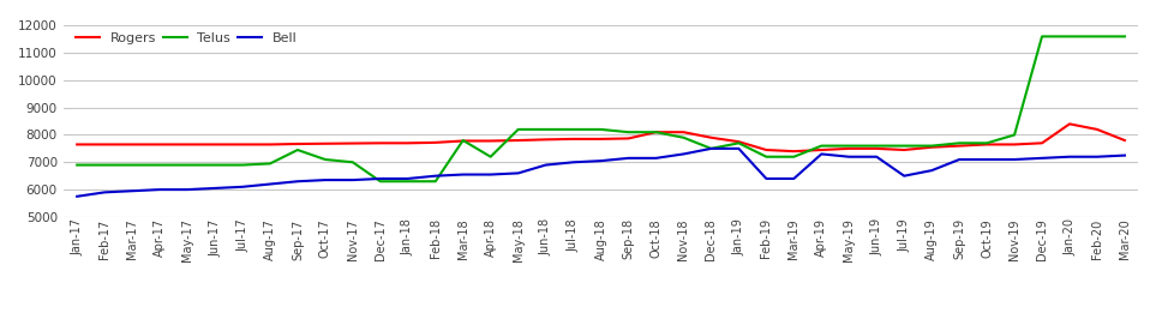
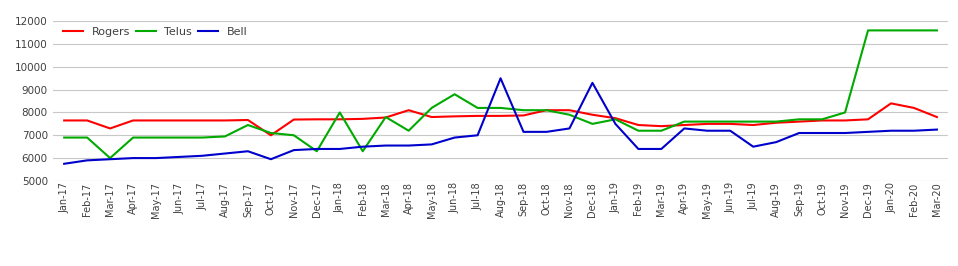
Rogers/Mar-17: 7650 -> 7300
Telus/Mar-17: 6900 -> 6000
Rogers/Oct-17: 7680 -> 7000
Bell/Oct-17: 6350 -> 5950
Telus/Jan-18: 6300 -> 8000
Rogers/Apr-18: 7780 -> 8100
Telus/Jun-18: 8200 -> 8800
Bell/Aug-18: 7050 -> 9500
Bell/Dec-18: 7500 -> 9300
